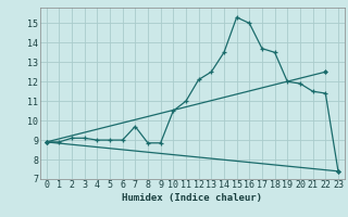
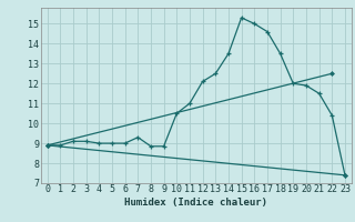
7: 9.7 -> 9.3
17: 13.7 -> 14.6
22: 11.4 -> 10.4
